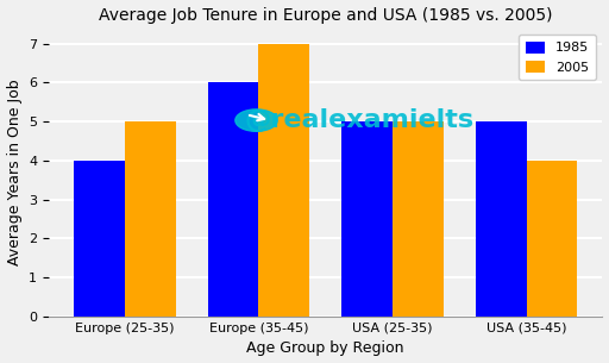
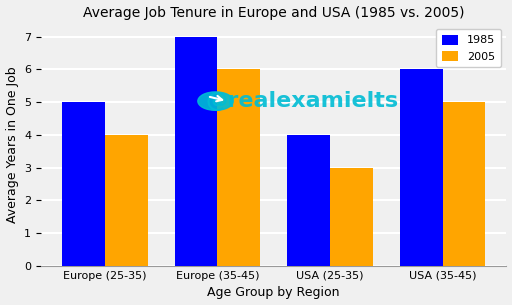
1985/Europe (25-35): 4 -> 5
2005/Europe (25-35): 5 -> 4
1985/Europe (35-45): 6 -> 7
2005/Europe (35-45): 7 -> 6
1985/USA (25-35): 5 -> 4
2005/USA (25-35): 5 -> 3
1985/USA (35-45): 5 -> 6
2005/USA (35-45): 4 -> 5
